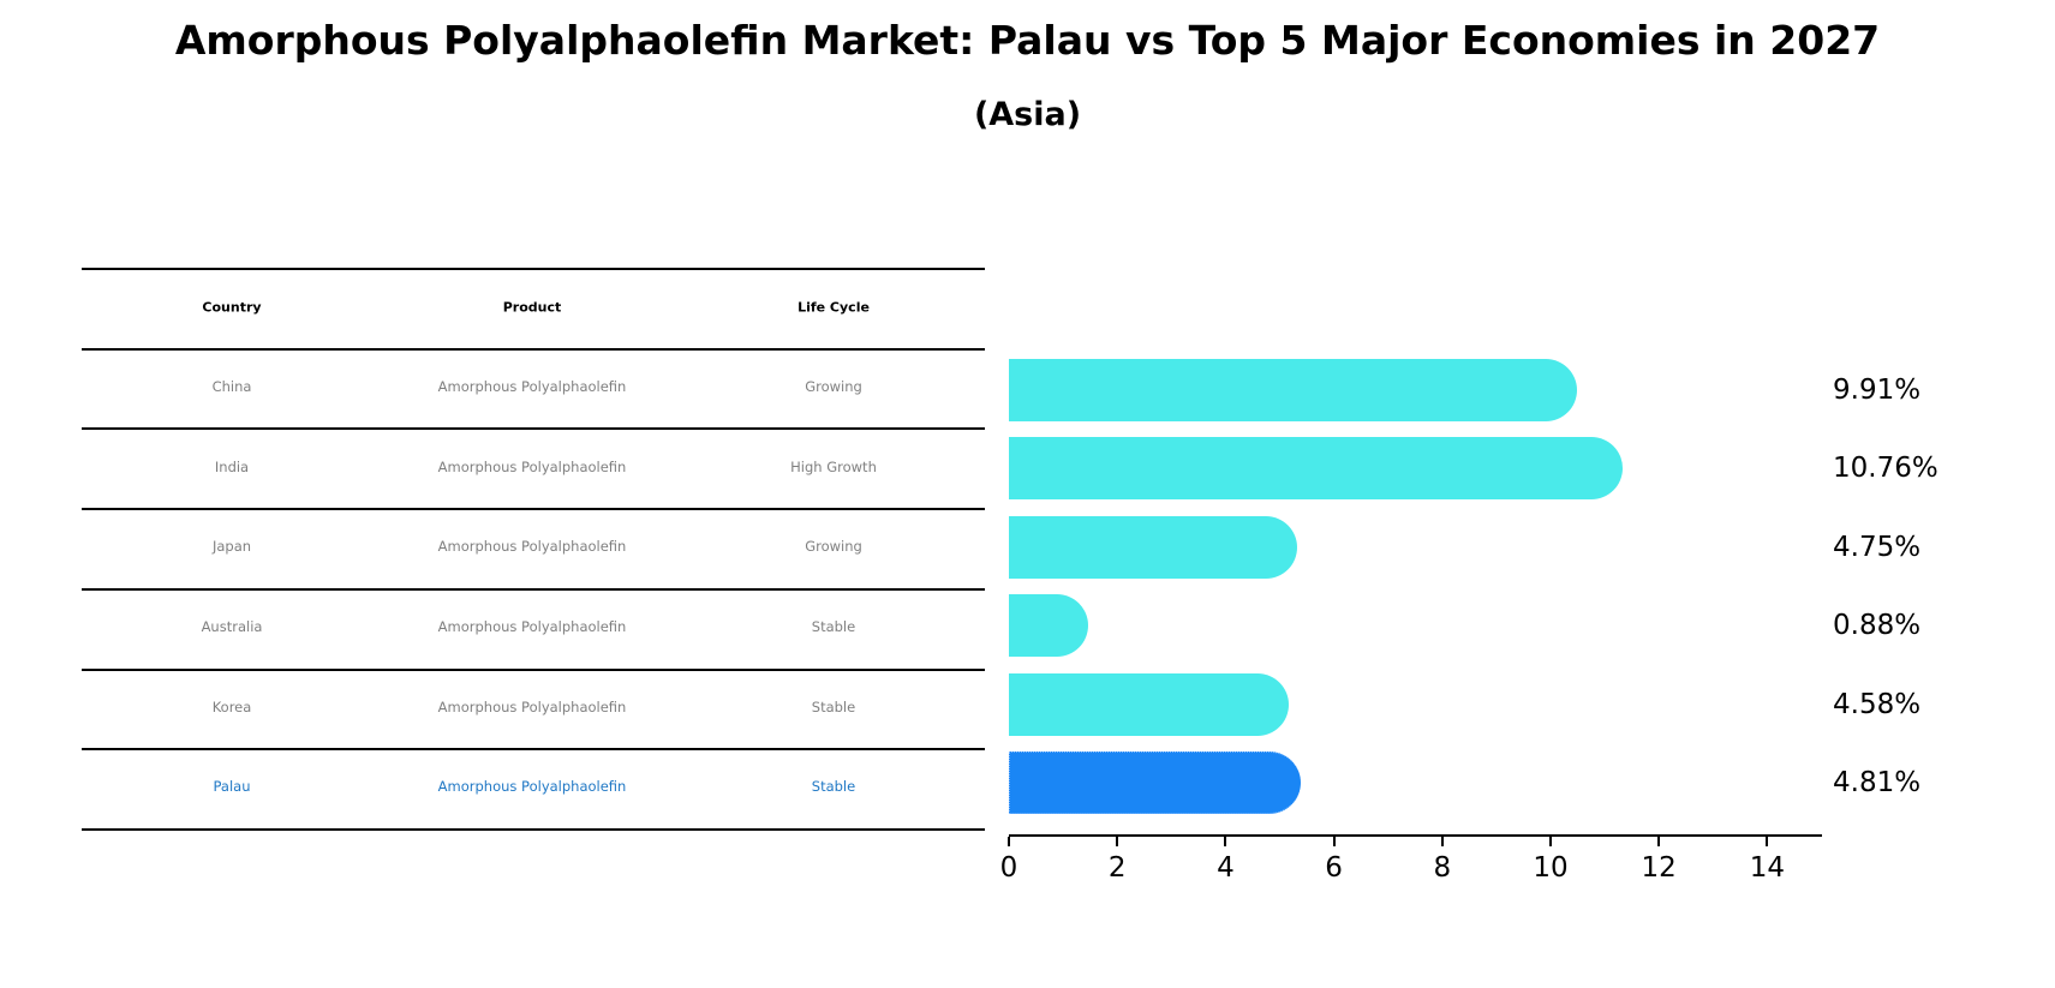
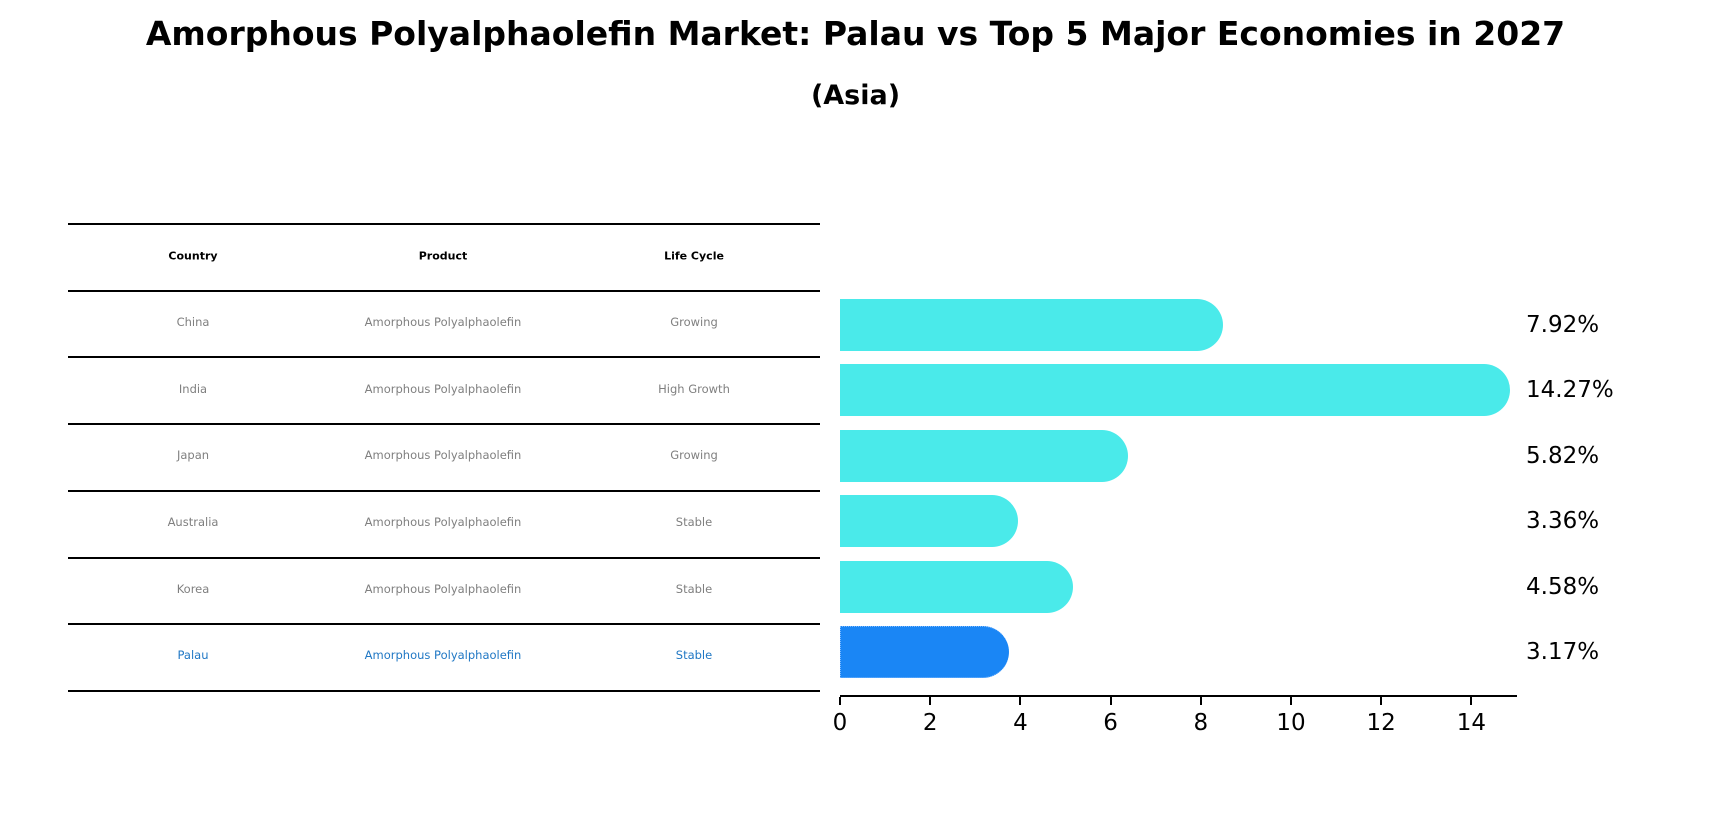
China: 9.91% -> 7.92%
India: 10.76% -> 14.27%
Japan: 4.75% -> 5.82%
Australia: 0.88% -> 3.36%
Palau: 4.81% -> 3.17%
